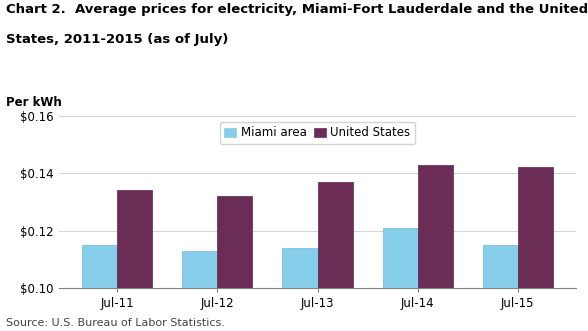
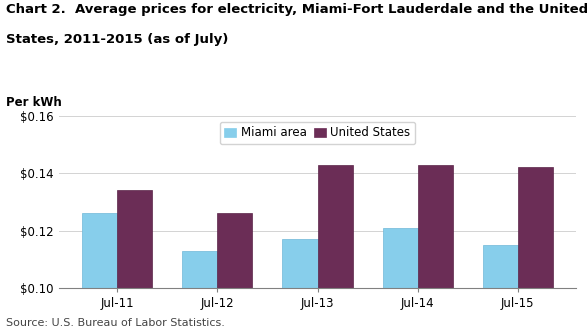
Miami area/Jul-11: $0.115 -> $0.126
United States/Jul-12: $0.132 -> $0.126
Miami area/Jul-13: $0.114 -> $0.117
United States/Jul-13: $0.137 -> $0.143
